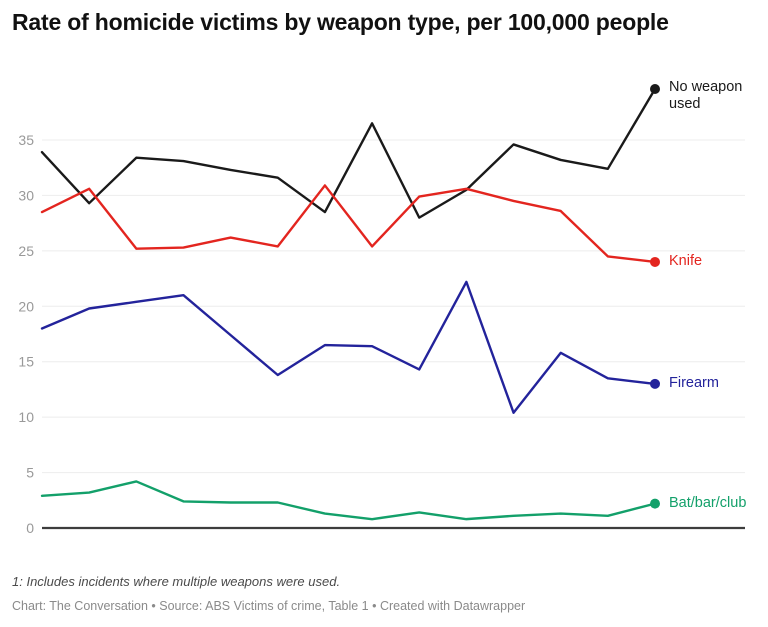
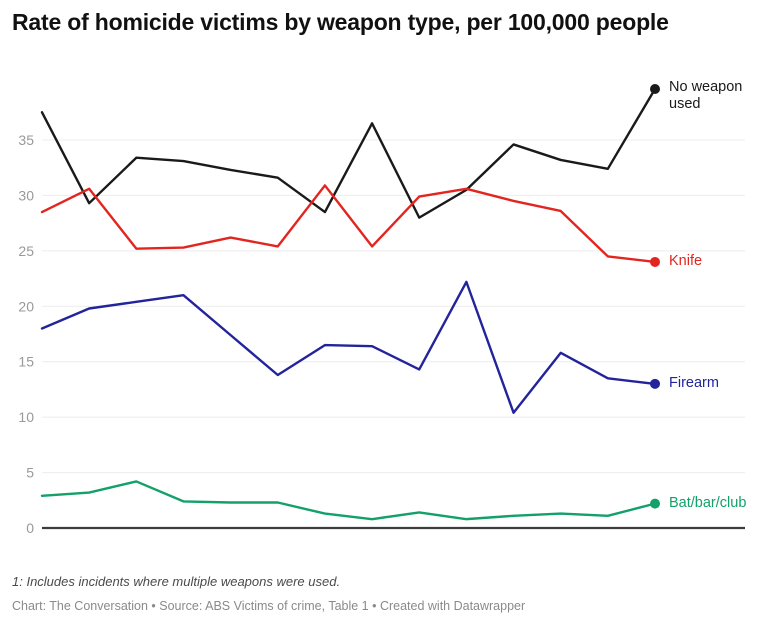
No weapon used/2010: 33.9 -> 37.5
